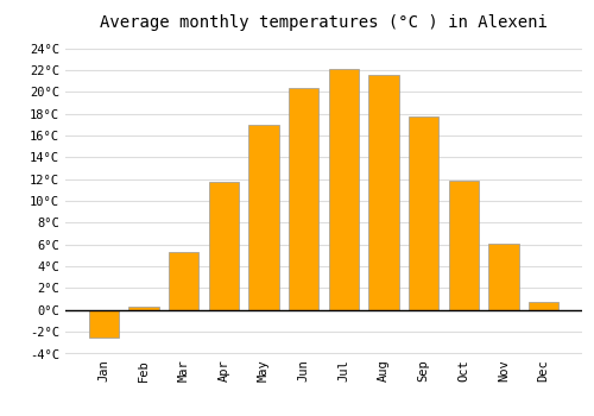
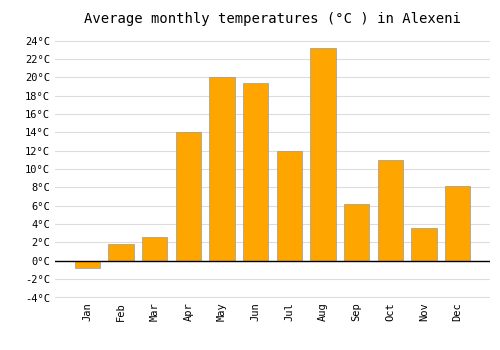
Jan: -2.5°C -> -0.8°C
Feb: 0.3°C -> 1.8°C
Mar: 5.3°C -> 2.6°C
Apr: 11.8°C -> 14.0°C
May: 17.0°C -> 20.0°C
Jun: 20.4°C -> 19.4°C
Jul: 22.1°C -> 12.0°C
Aug: 21.6°C -> 23.2°C
Sep: 17.8°C -> 6.2°C
Oct: 11.9°C -> 11.0°C
Nov: 6.1°C -> 3.6°C
Dec: 0.7°C -> 8.2°C
